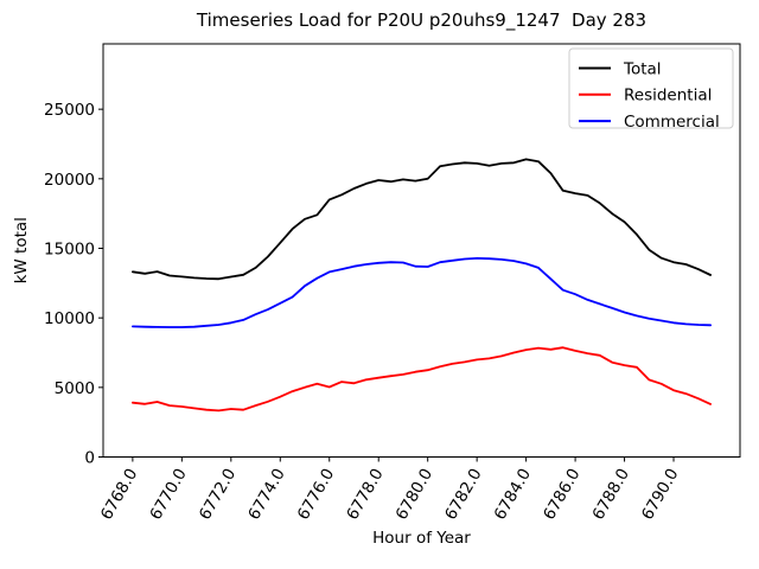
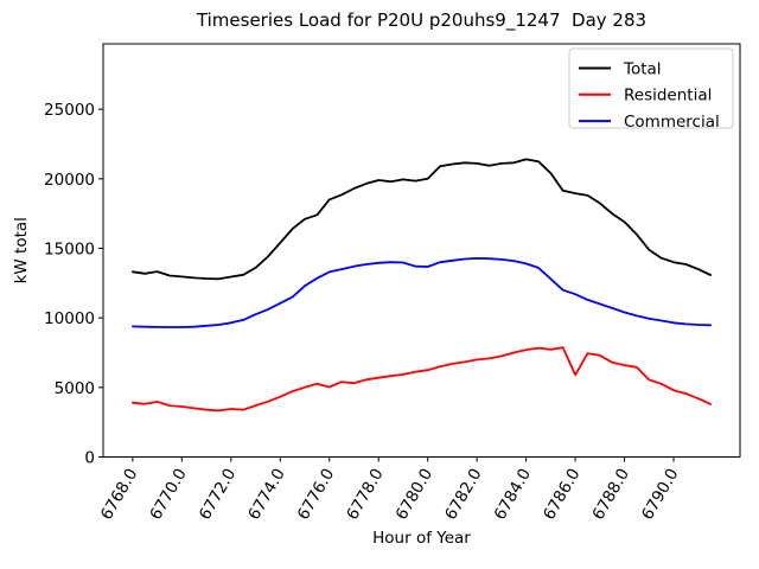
Residential/6786.0: 7600 -> 5900
